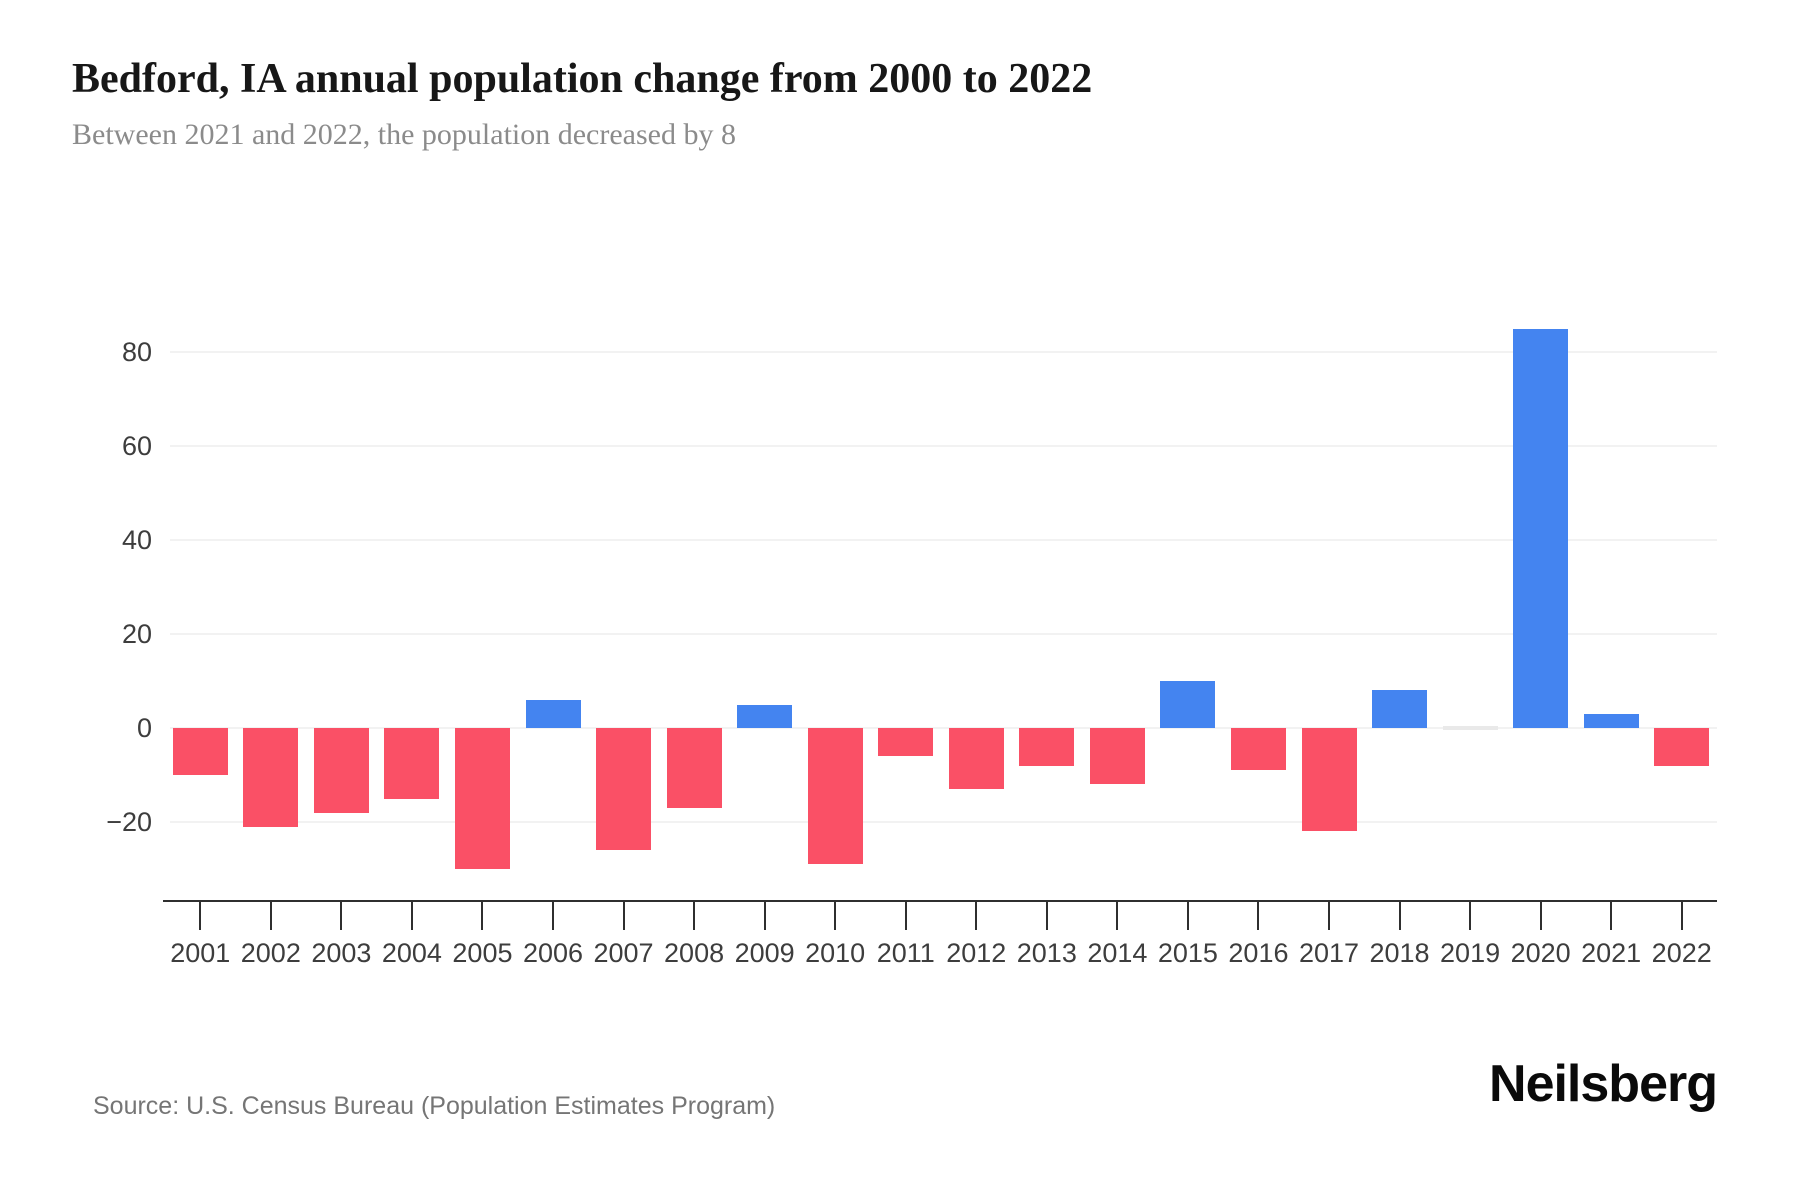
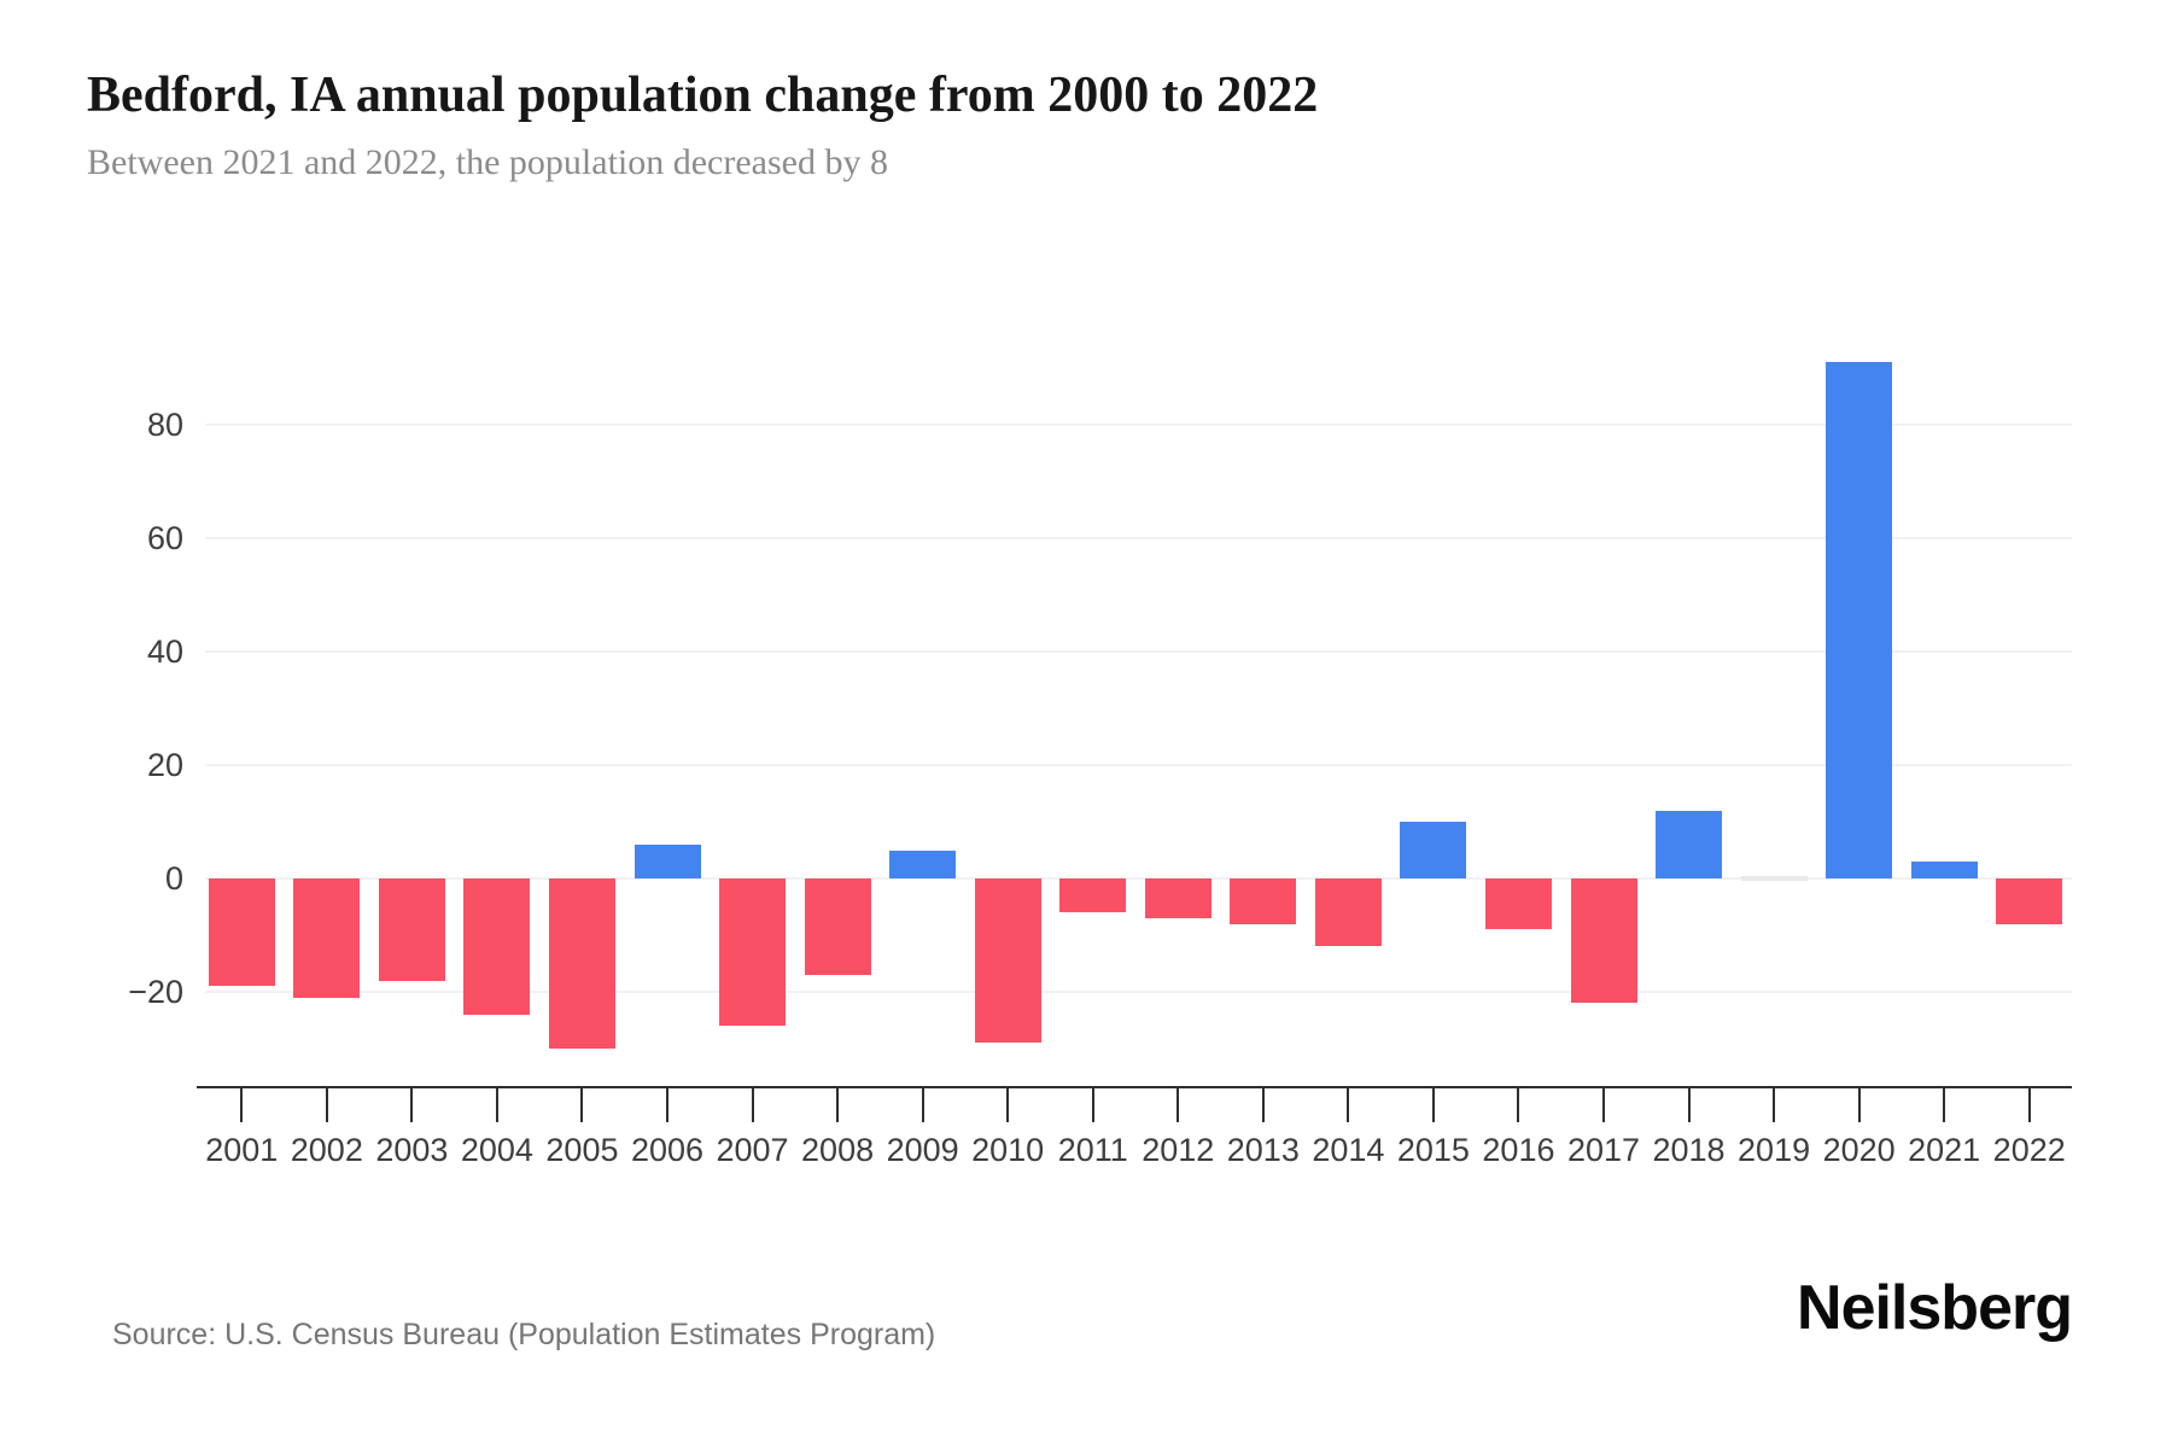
2001: -10 -> -19
2004: -15 -> -24
2012: -13 -> -7
2018: 8 -> 12
2020: 85 -> 91
